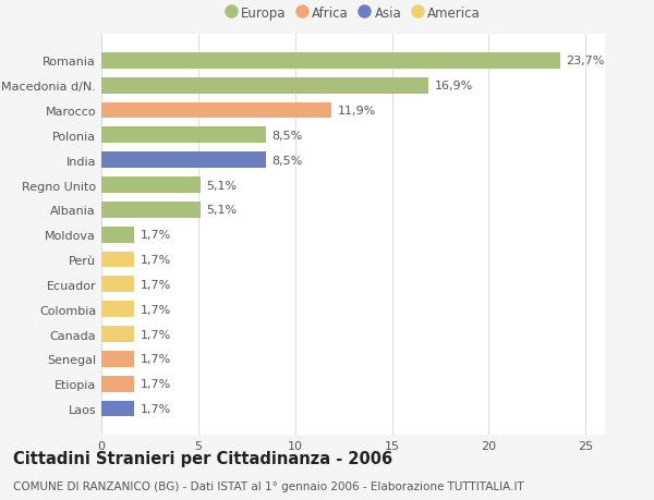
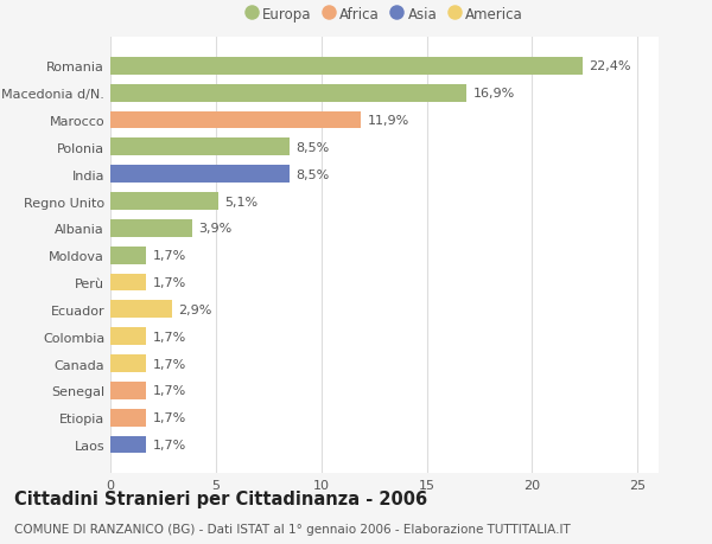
Romania: 23,7% -> 22,4%
Albania: 5,1% -> 3,9%
Ecuador: 1,7% -> 2,9%
